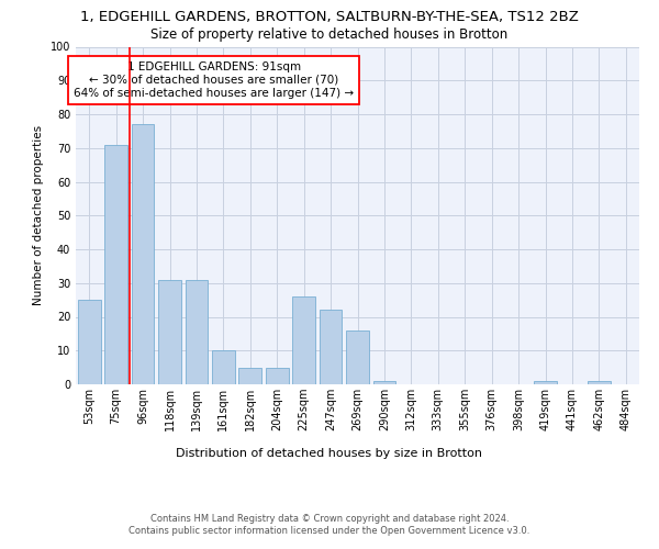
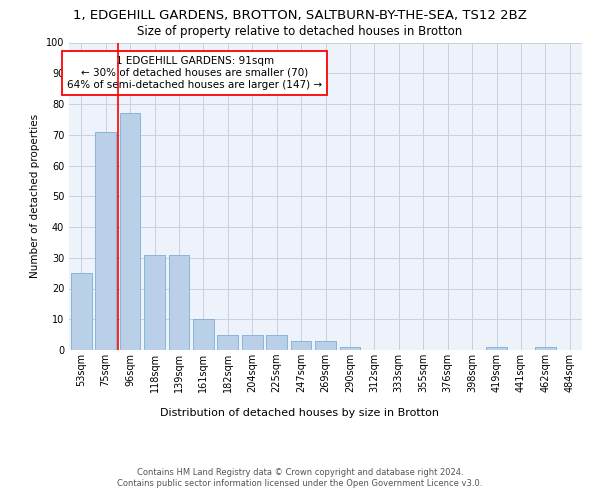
225sqm: 26 -> 5
247sqm: 22 -> 3
269sqm: 16 -> 3
